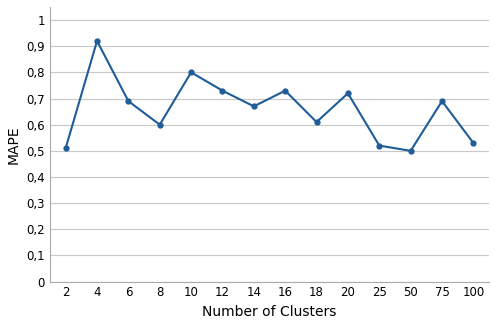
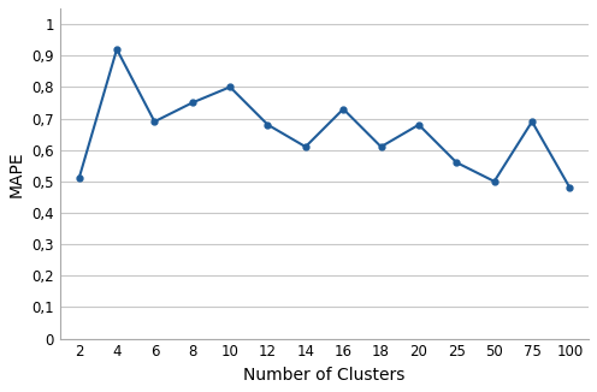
8: 0,60 -> 0,75
12: 0,73 -> 0,68
14: 0,67 -> 0,61
20: 0,72 -> 0,68
25: 0,52 -> 0,56
100: 0,53 -> 0,48
